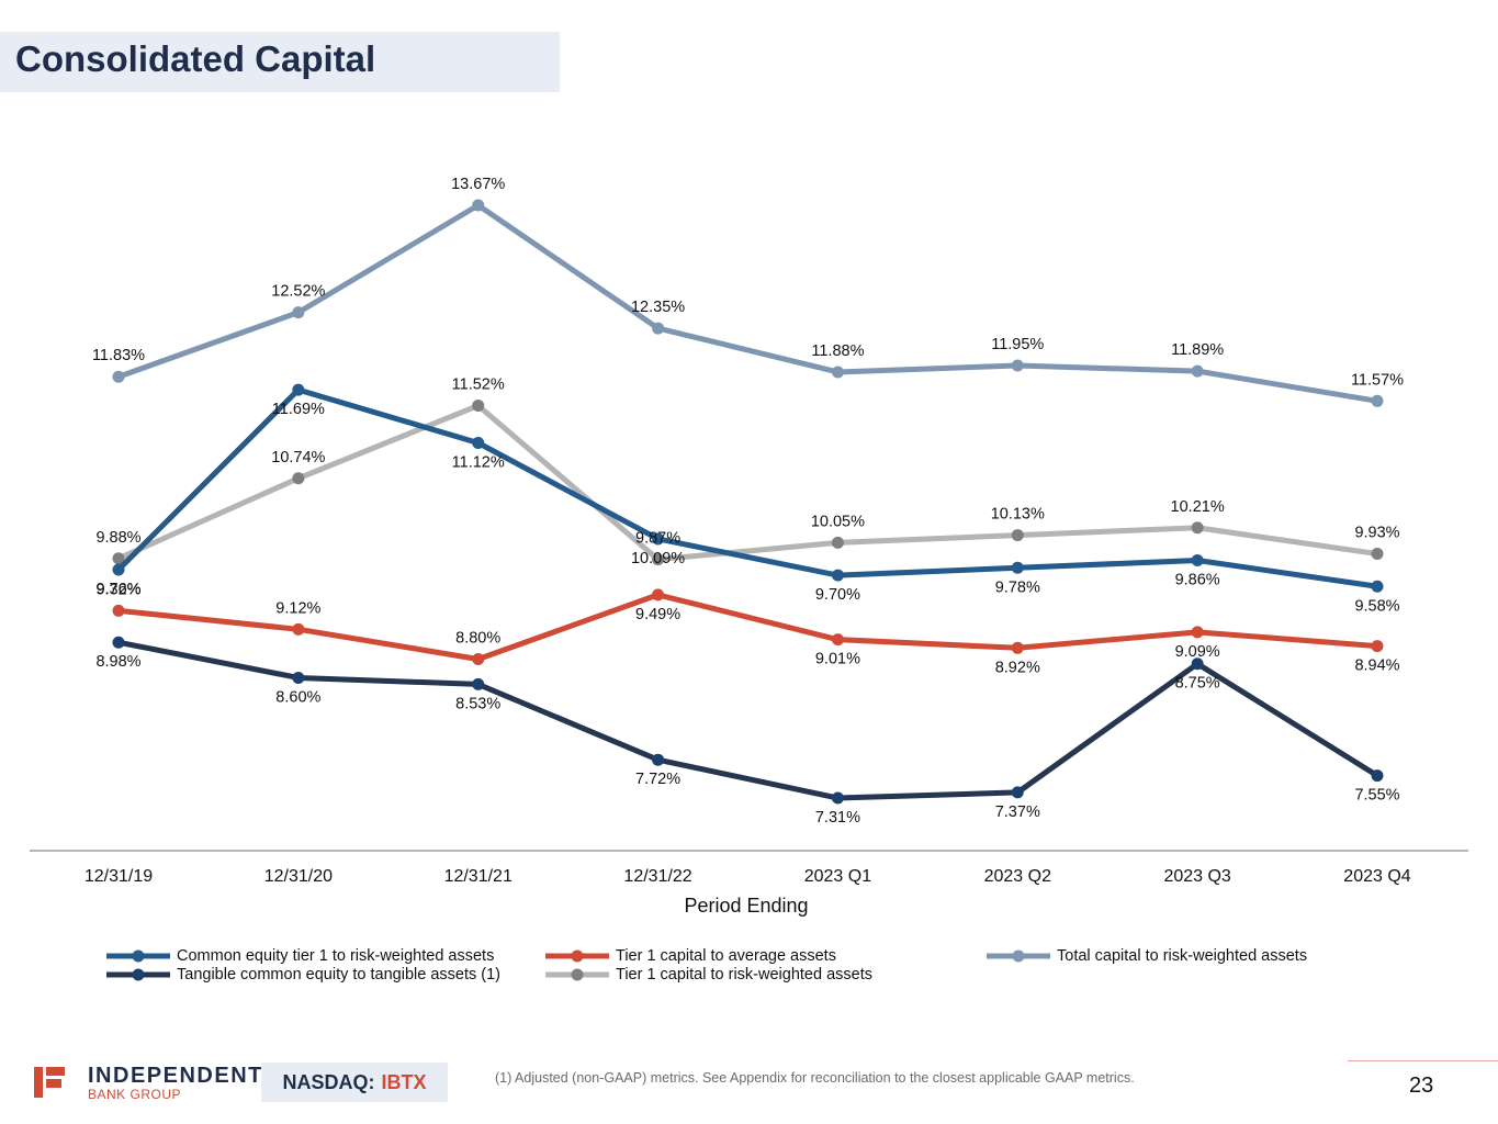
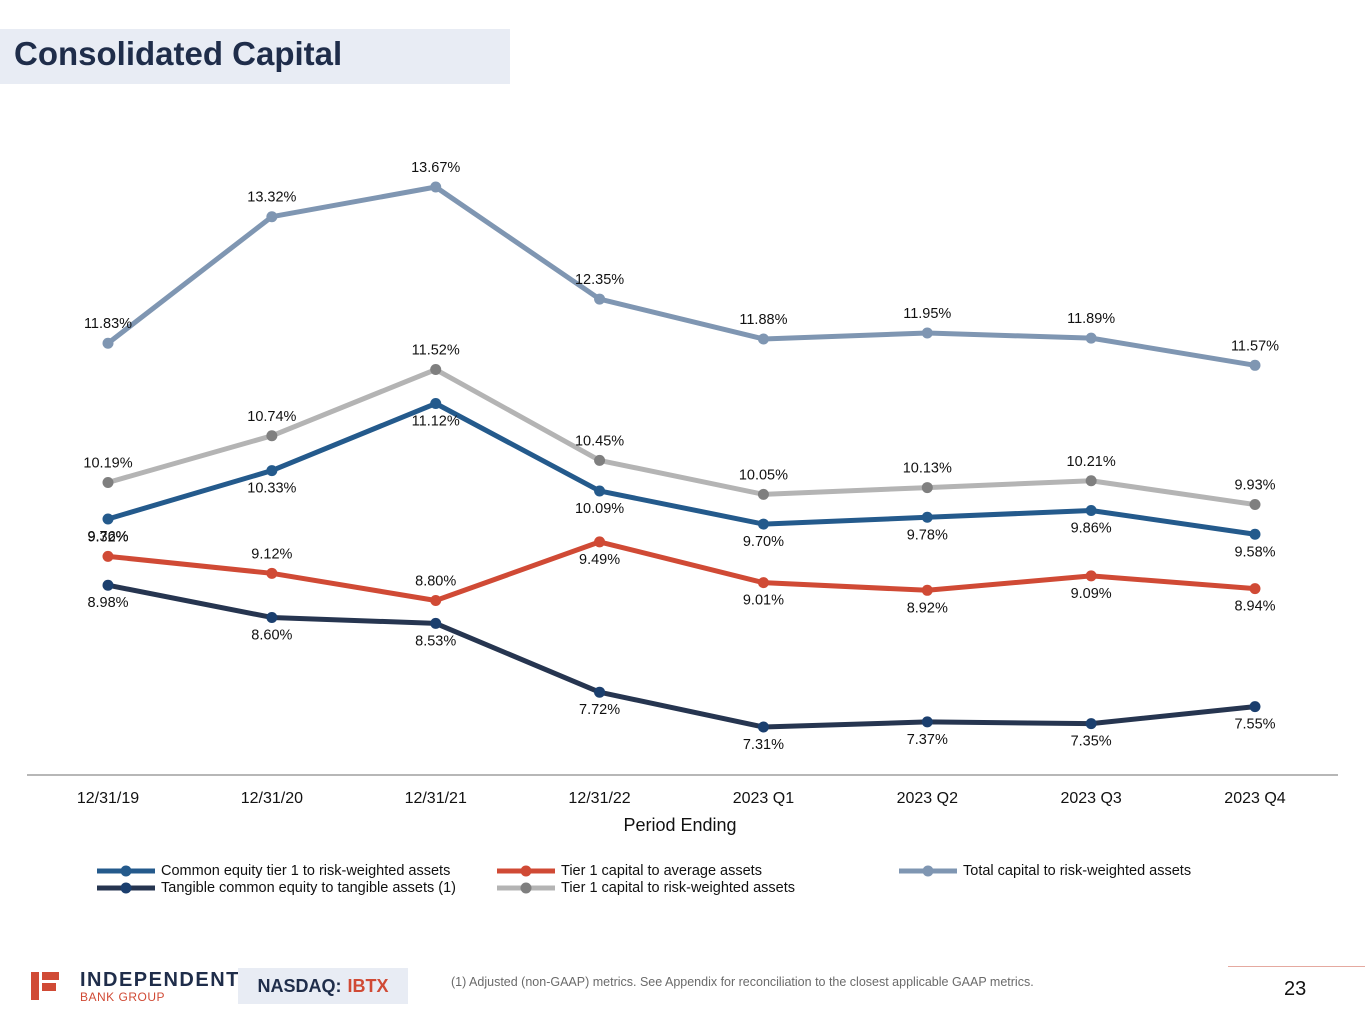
Tier 1 capital to risk-weighted assets/12/31/19: 9.88% -> 10.19%
Total capital to risk-weighted assets/12/31/20: 12.52% -> 13.32%
Common equity tier 1 to risk-weighted assets/12/31/20: 11.69% -> 10.33%
Tier 1 capital to risk-weighted assets/12/31/22: 9.87% -> 10.45%
Tangible common equity to tangible assets (1)/2023 Q3: 8.75% -> 7.35%
